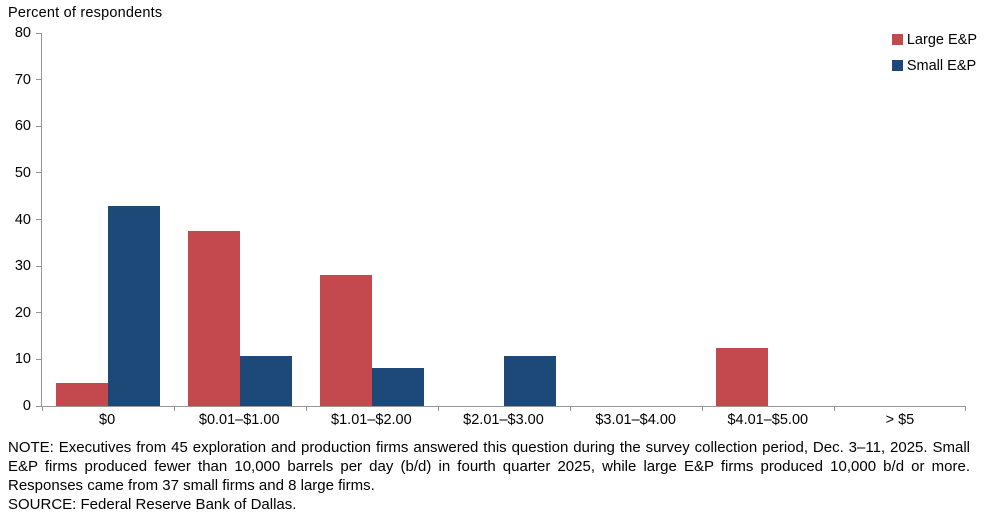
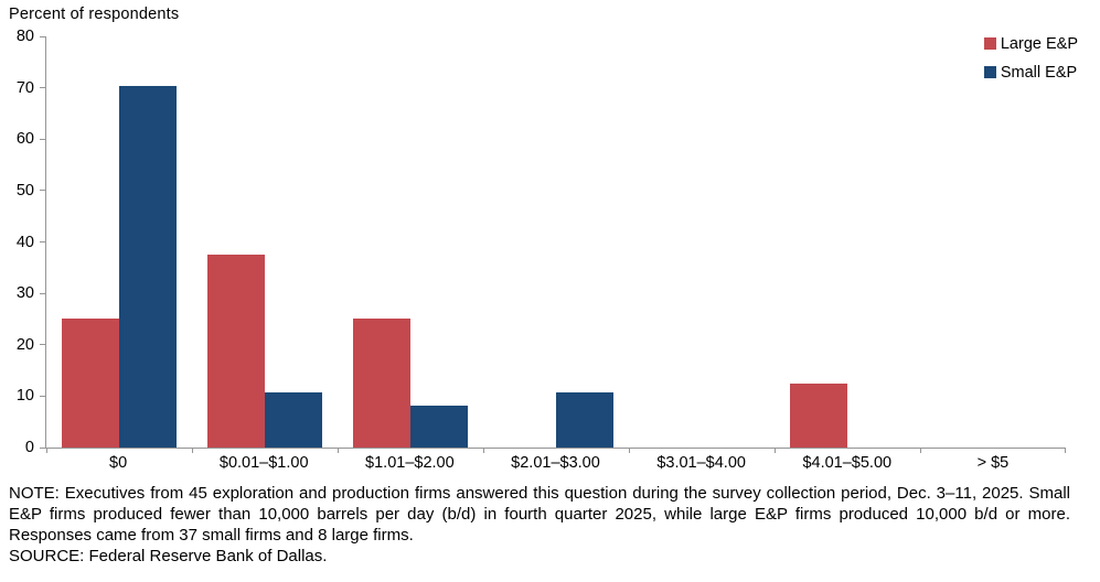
Large E&P/$0: 5 -> 25
Small E&P/$0: 43 -> 70
Large E&P/$1.01–$2.00: 28 -> 25
